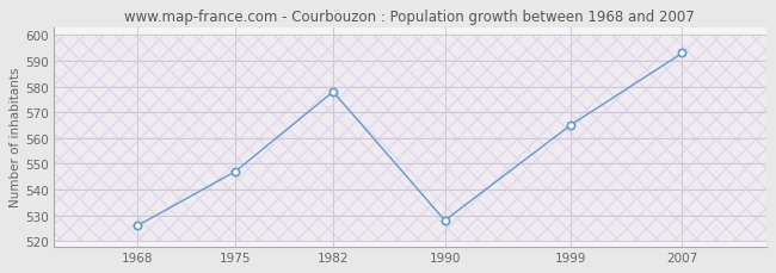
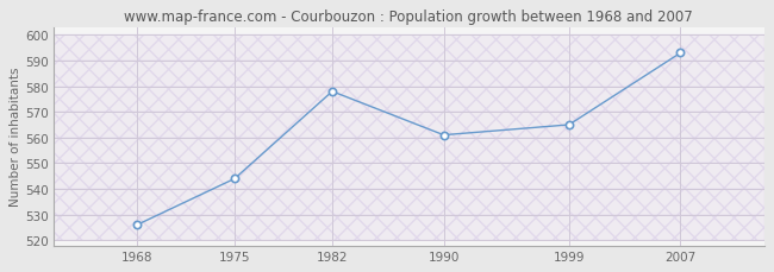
1975: 547 -> 544
1990: 528 -> 561
